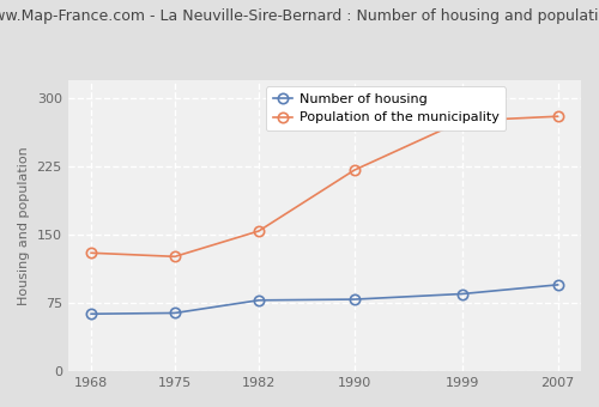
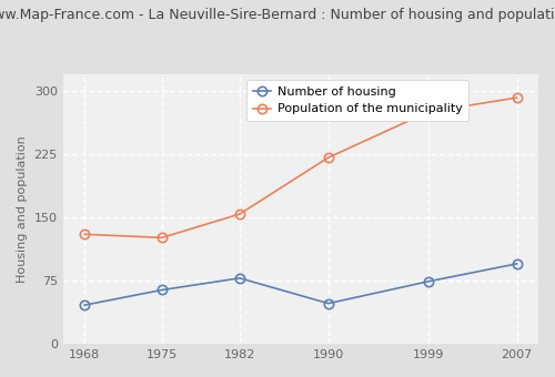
Number of housing/1968: 63 -> 46
Number of housing/1990: 79 -> 48
Number of housing/1999: 85 -> 74
Population of the municipality/2007: 280 -> 292
